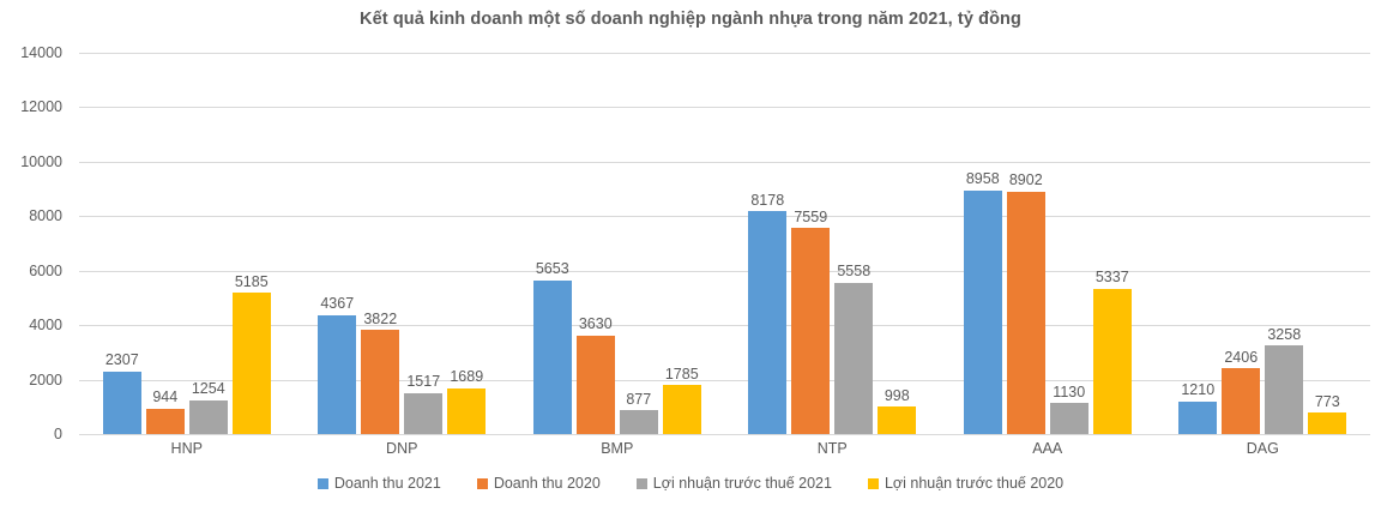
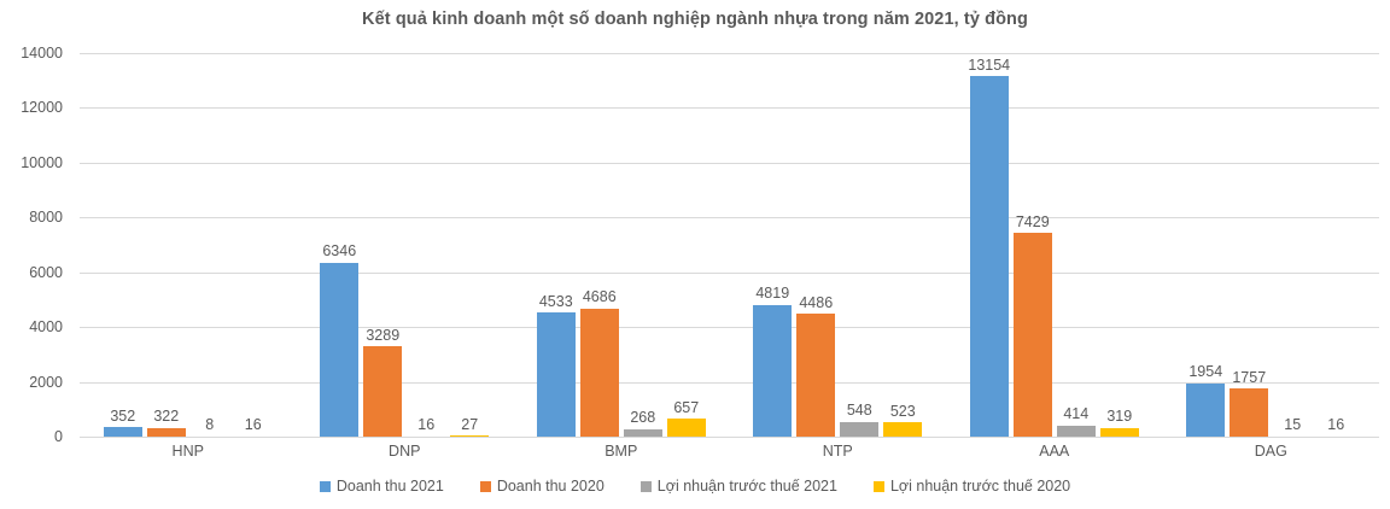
Doanh thu 2021/HNP: 2307 -> 352
Doanh thu 2020/HNP: 944 -> 322
Lợi nhuận trước thuế 2021/HNP: 1254 -> 8
Lợi nhuận trước thuế 2020/HNP: 5185 -> 16
Doanh thu 2021/DNP: 4367 -> 6346
Doanh thu 2020/DNP: 3822 -> 3289
Lợi nhuận trước thuế 2021/DNP: 1517 -> 16
Lợi nhuận trước thuế 2020/DNP: 1689 -> 27
Doanh thu 2021/BMP: 5653 -> 4533
Doanh thu 2020/BMP: 3630 -> 4686
Lợi nhuận trước thuế 2021/BMP: 877 -> 268
Lợi nhuận trước thuế 2020/BMP: 1785 -> 657
Doanh thu 2021/NTP: 8178 -> 4819
Doanh thu 2020/NTP: 7559 -> 4486
Lợi nhuận trước thuế 2021/NTP: 5558 -> 548
Lợi nhuận trước thuế 2020/NTP: 998 -> 523
Doanh thu 2021/AAA: 8958 -> 13154
Doanh thu 2020/AAA: 8902 -> 7429
Lợi nhuận trước thuế 2021/AAA: 1130 -> 414
Lợi nhuận trước thuế 2020/AAA: 5337 -> 319
Doanh thu 2021/DAG: 1210 -> 1954
Doanh thu 2020/DAG: 2406 -> 1757
Lợi nhuận trước thuế 2021/DAG: 3258 -> 15
Lợi nhuận trước thuế 2020/DAG: 773 -> 16
